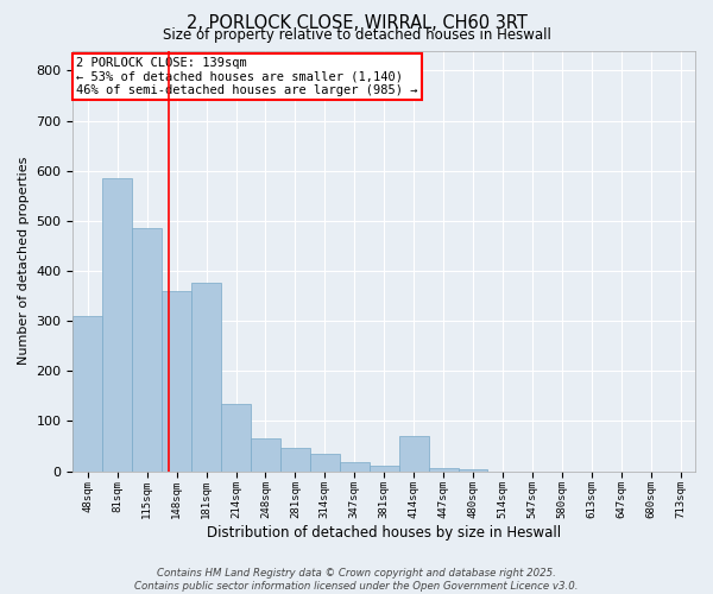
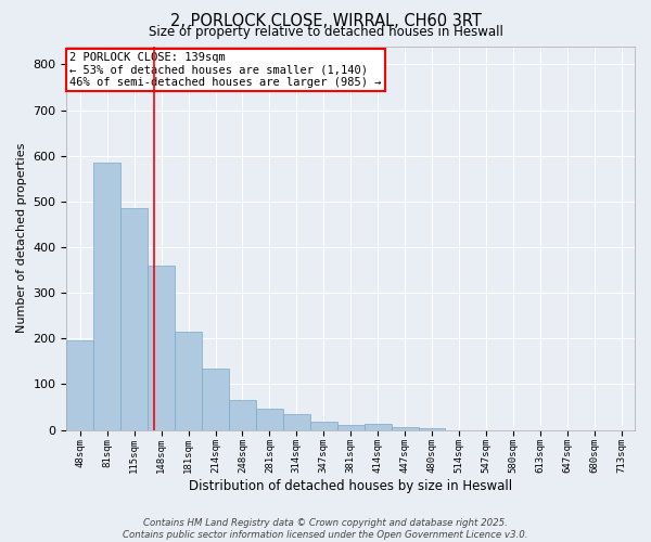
48sqm: 310 -> 195
181sqm: 375 -> 215
414sqm: 70 -> 12
